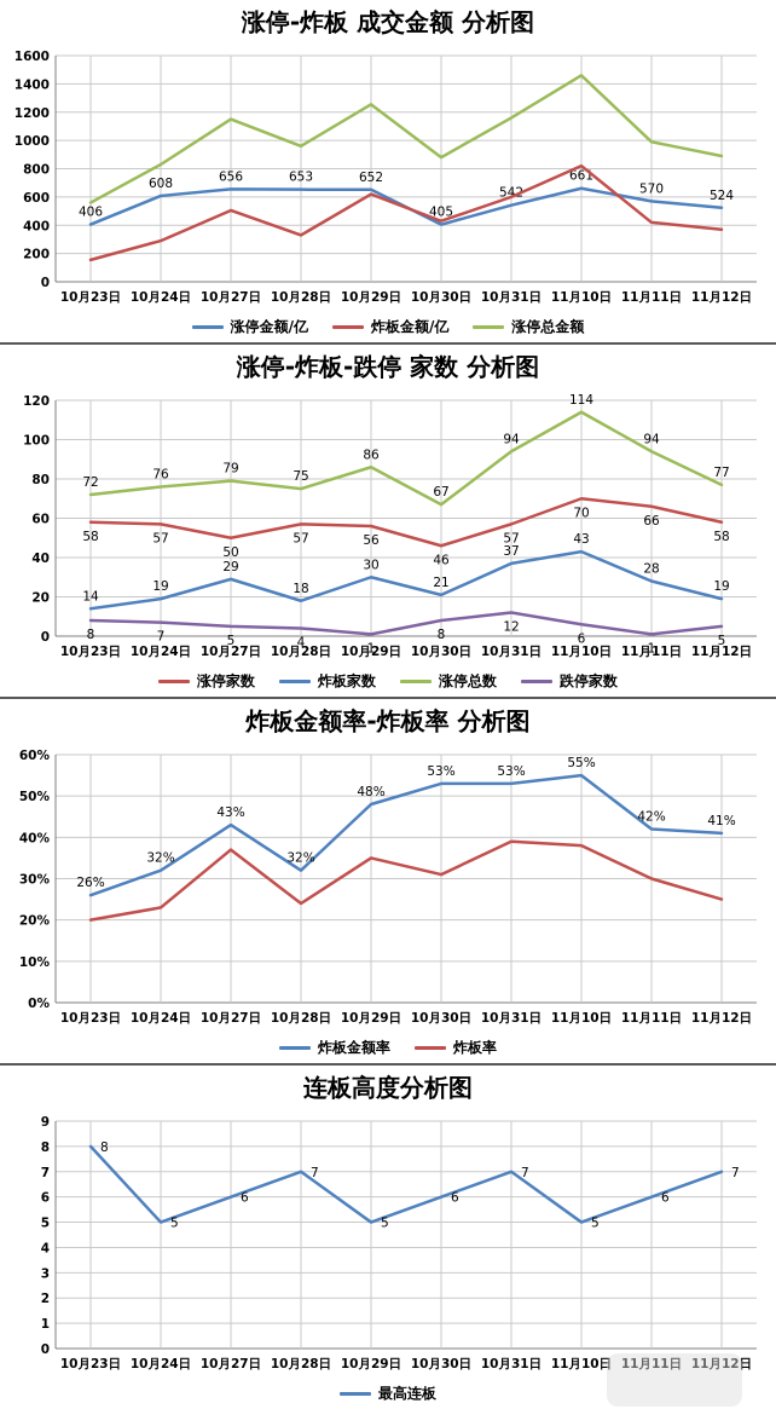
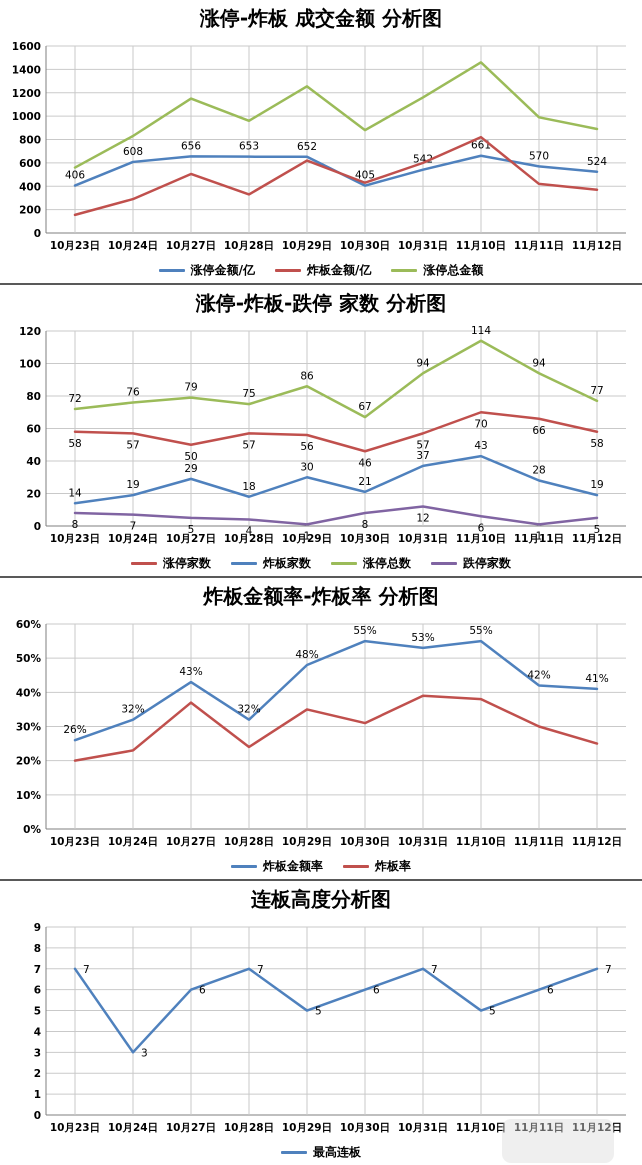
炸板金额率-炸板率 分析图/炸板金额率/10月30日: 53% -> 55%
连板高度分析图/10月23日: 8 -> 7
连板高度分析图/10月24日: 5 -> 3
